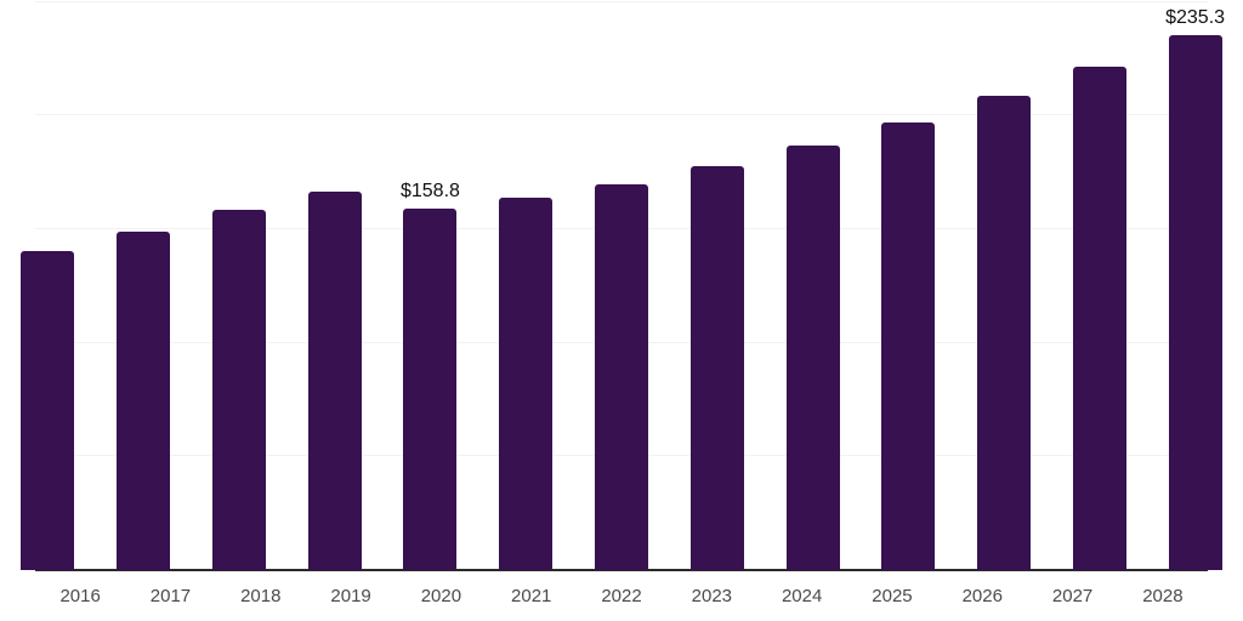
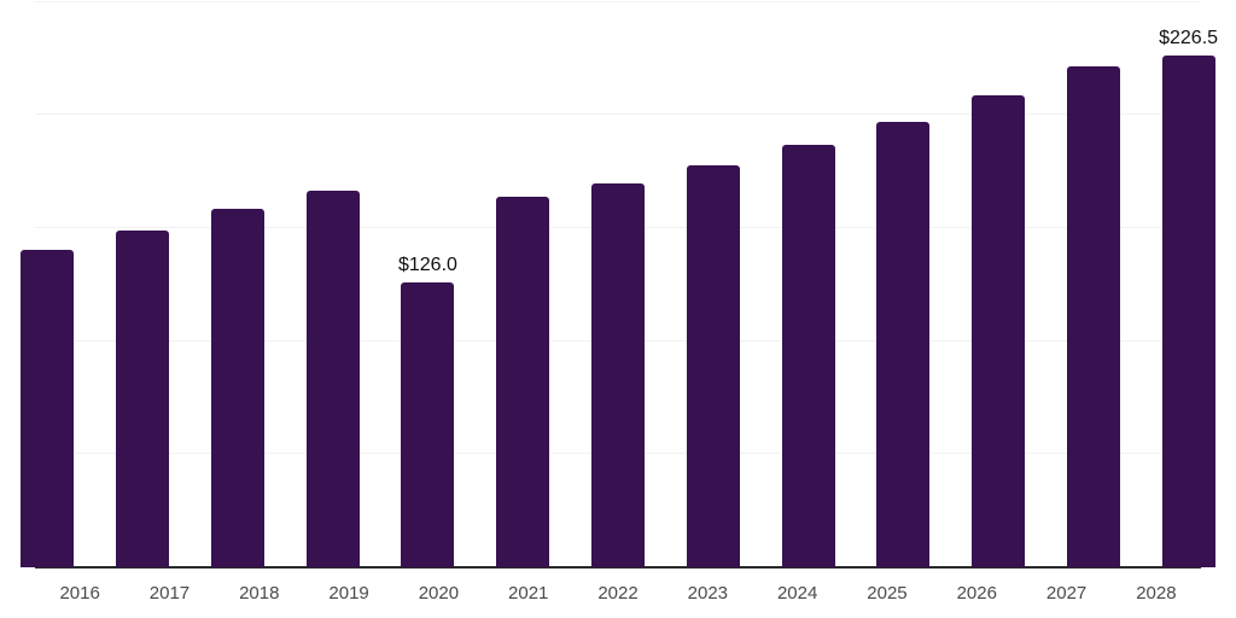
2020: $158.8 -> $126.0
2028: $235.3 -> $226.5
